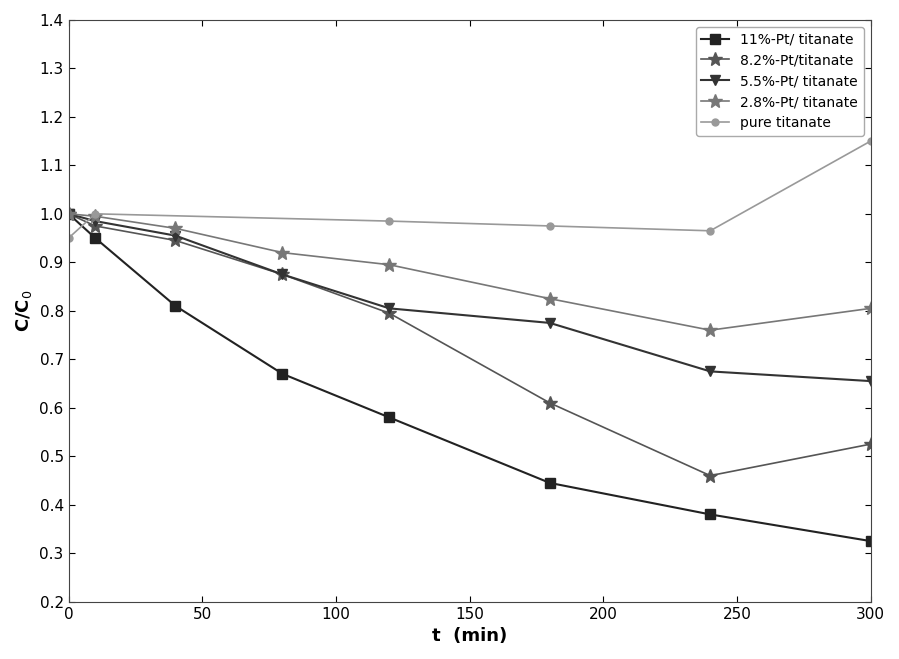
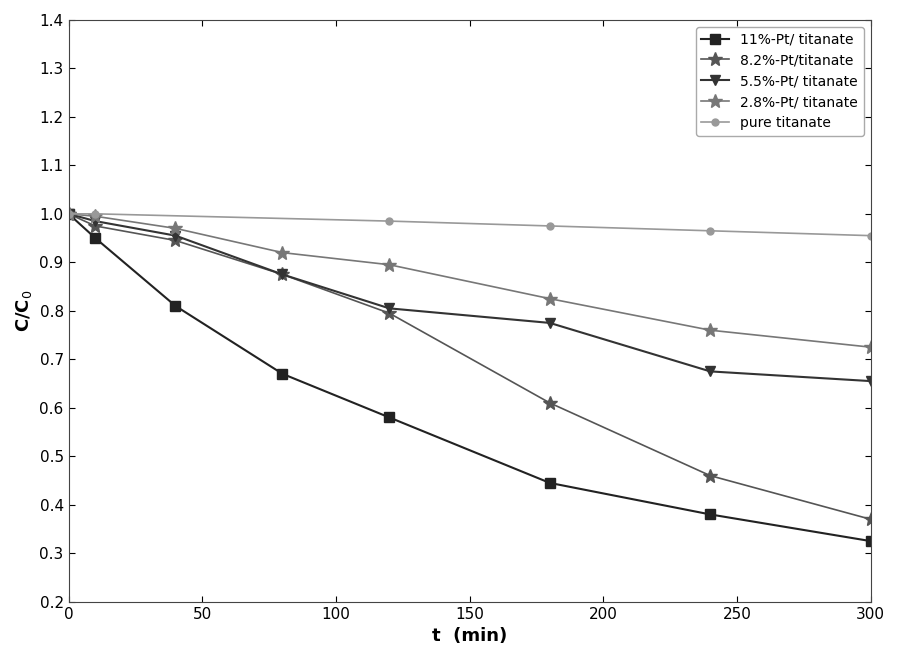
pure titanate/0: 0.950 -> 1.000
8.2%-Pt/titanate/300: 0.525 -> 0.370
2.8%-Pt/ titanate/300: 0.805 -> 0.725
pure titanate/300: 1.150 -> 0.955
